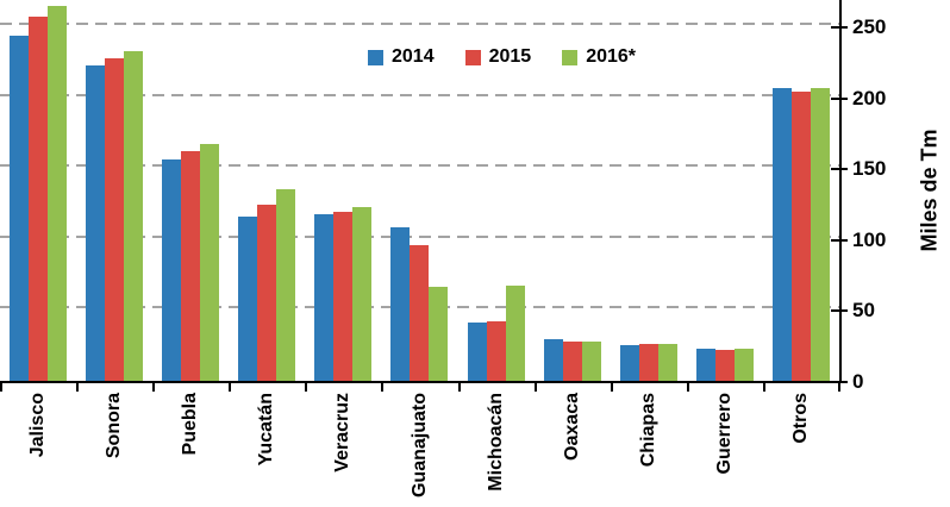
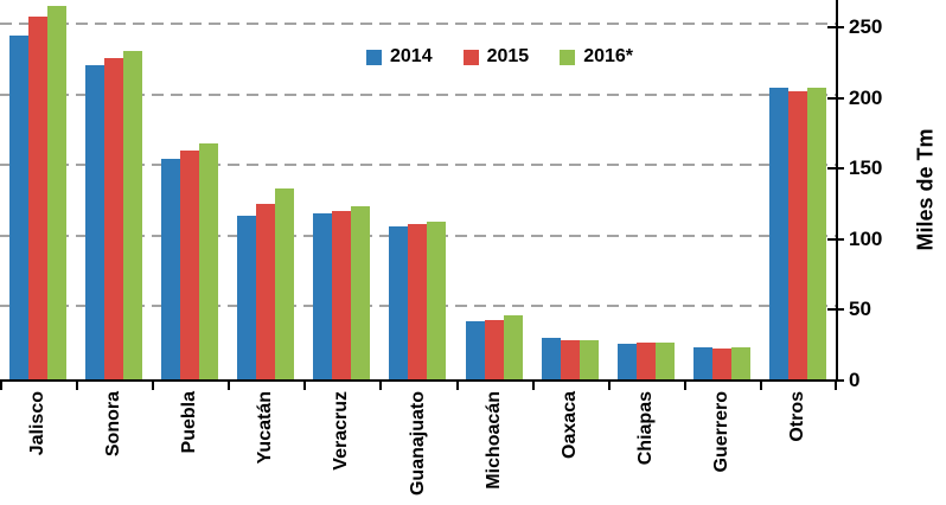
2015/Guanajuato: 96 -> 110
2016*/Guanajuato: 66 -> 112
2016*/Michoacán: 67 -> 45
